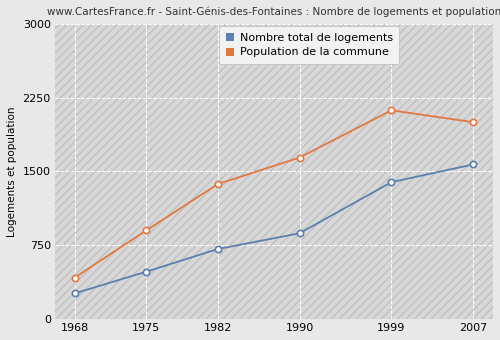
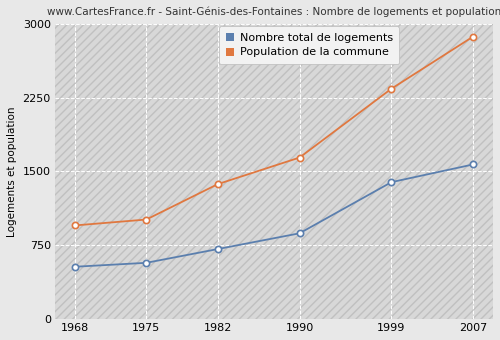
Nombre total de logements/1968: 260 -> 530
Population de la commune/1968: 420 -> 950
Nombre total de logements/1975: 480 -> 570
Population de la commune/1975: 900 -> 1010
Population de la commune/1999: 2120 -> 2340
Population de la commune/2007: 2000 -> 2870
